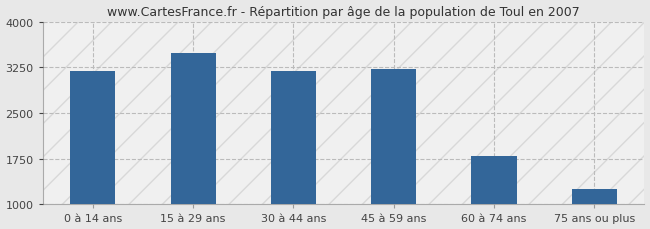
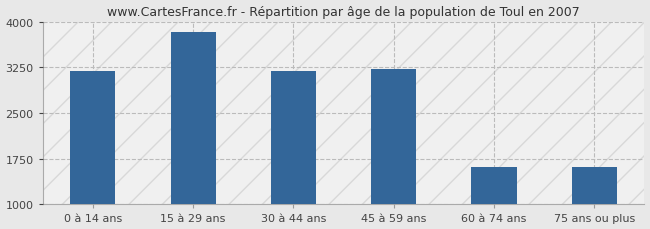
15 à 29 ans: 3480 -> 3820
60 à 74 ans: 1800 -> 1620
75 ans ou plus: 1260 -> 1620
